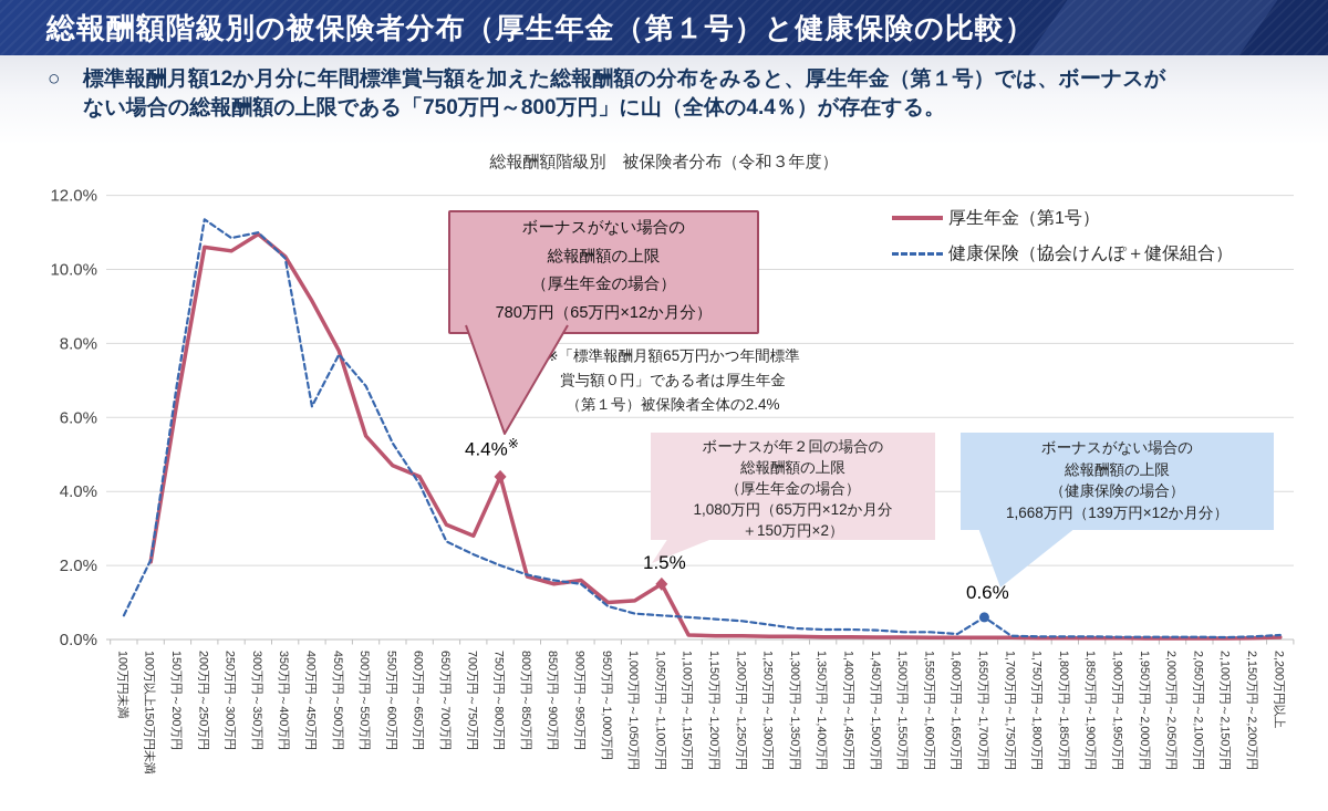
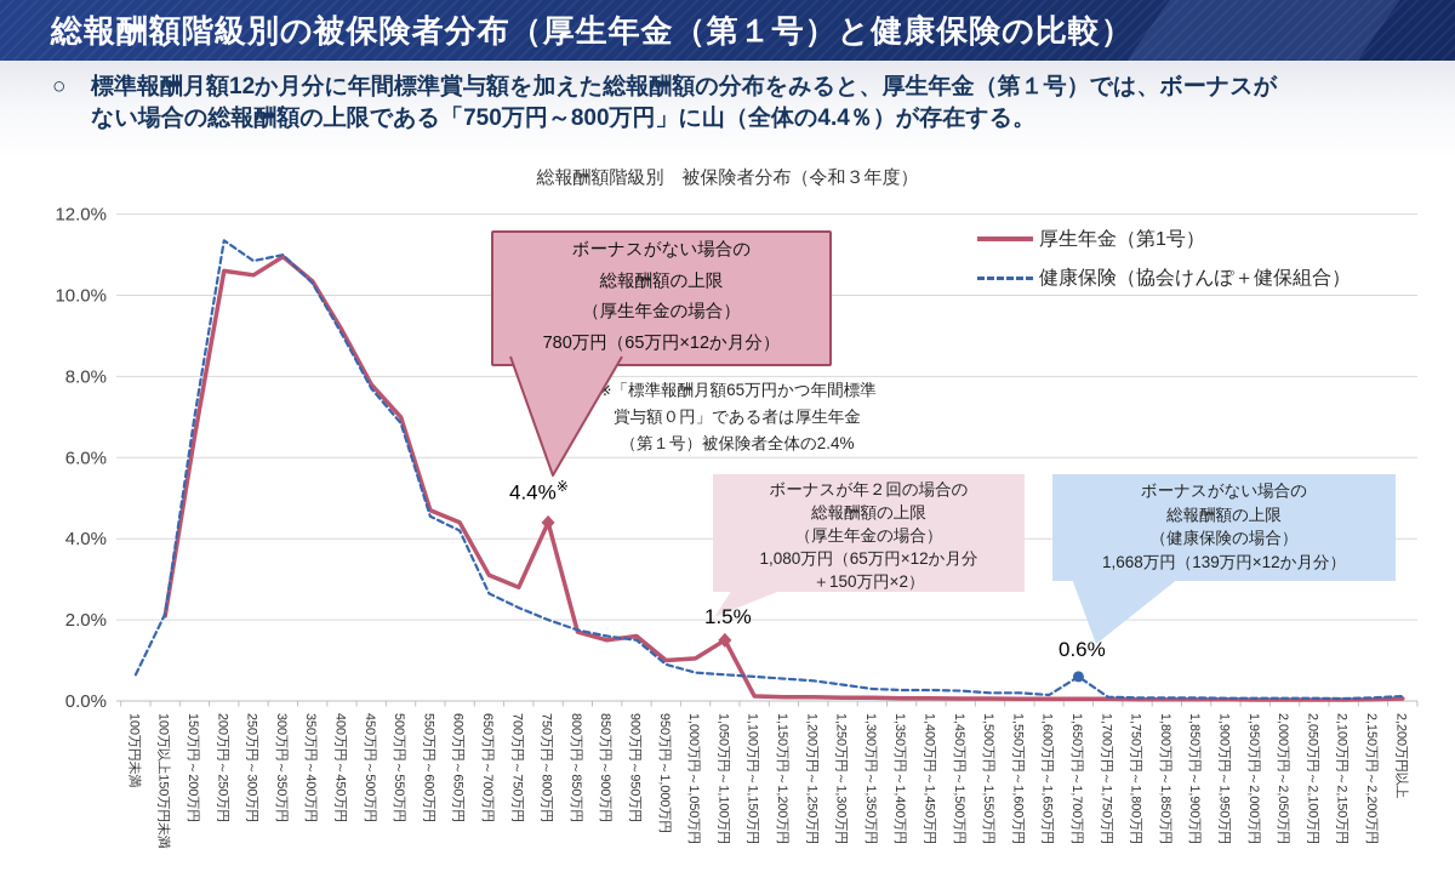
健康保険（協会けんぽ＋健保組合）/400万円～450万円: 6.3% -> 9.1%
厚生年金（第1号）/500万円～550万円: 5.5% -> 7.0%
健康保険（協会けんぽ＋健保組合）/550万円～600万円: 5.3% -> 4.5%
